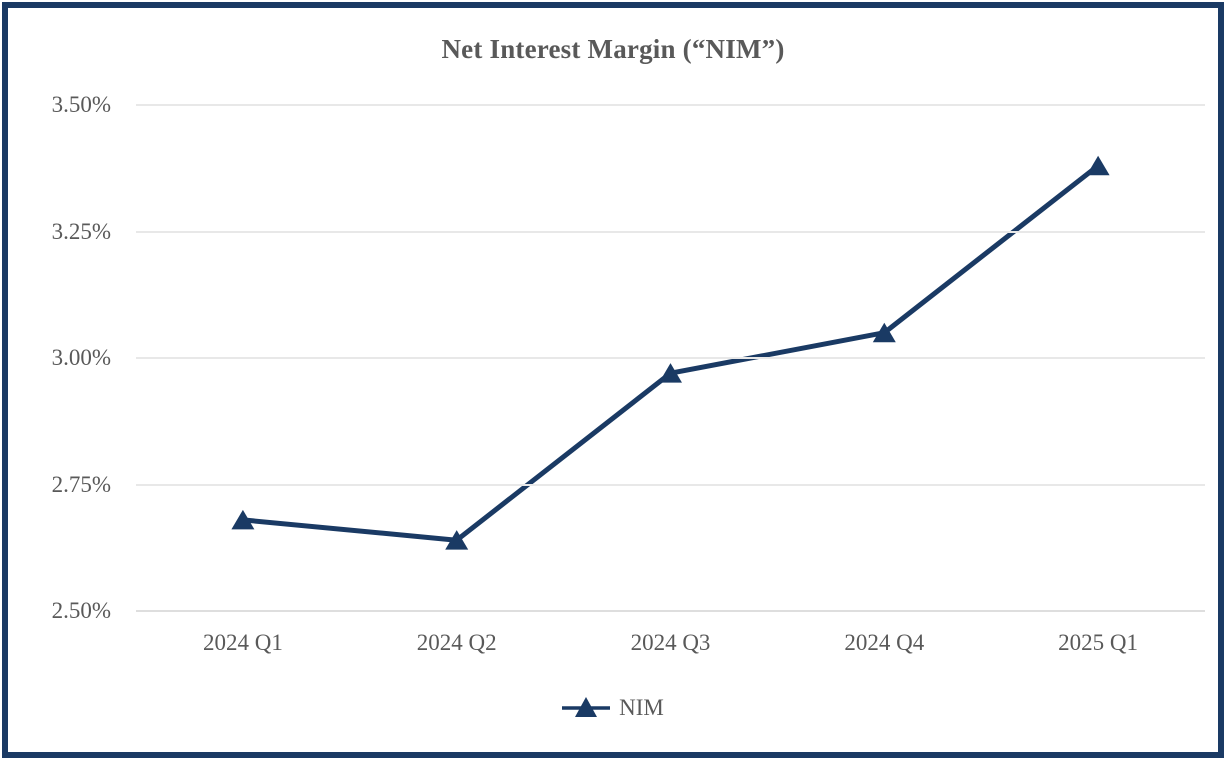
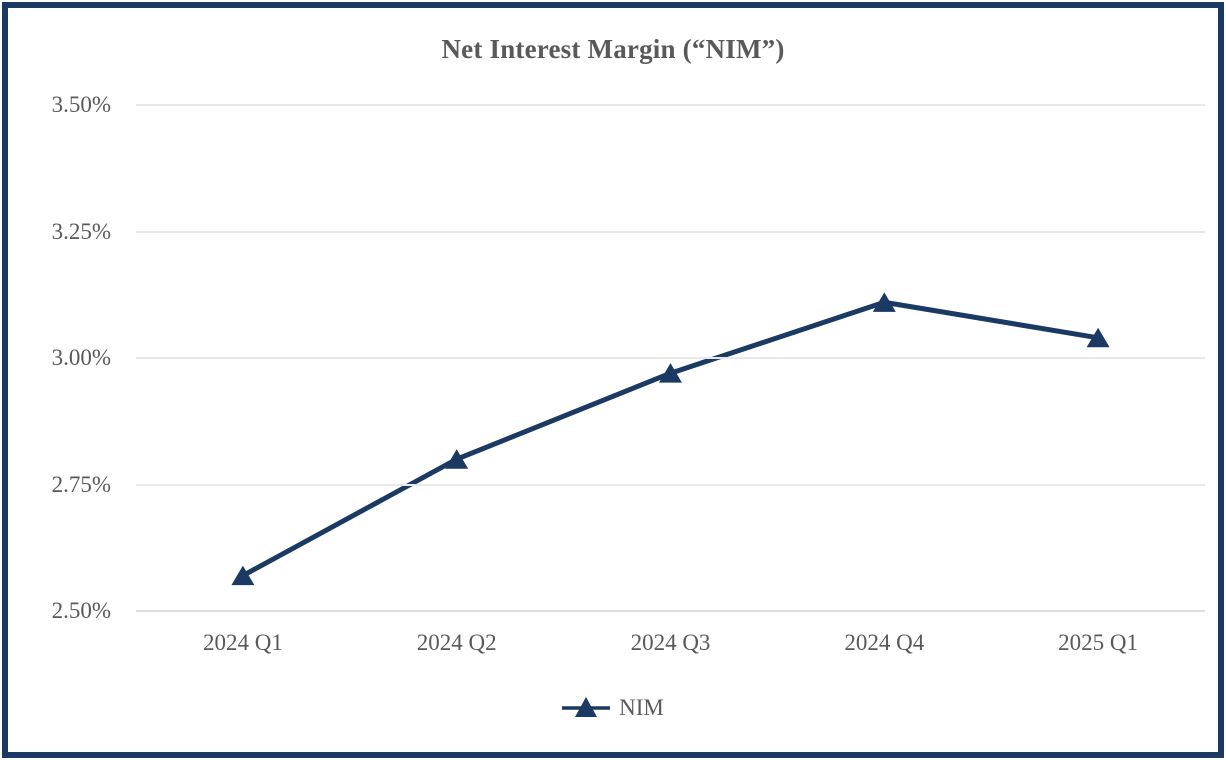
2024 Q1: 2.68% -> 2.57%
2024 Q2: 2.64% -> 2.80%
2024 Q4: 3.05% -> 3.11%
2025 Q1: 3.38% -> 3.04%
